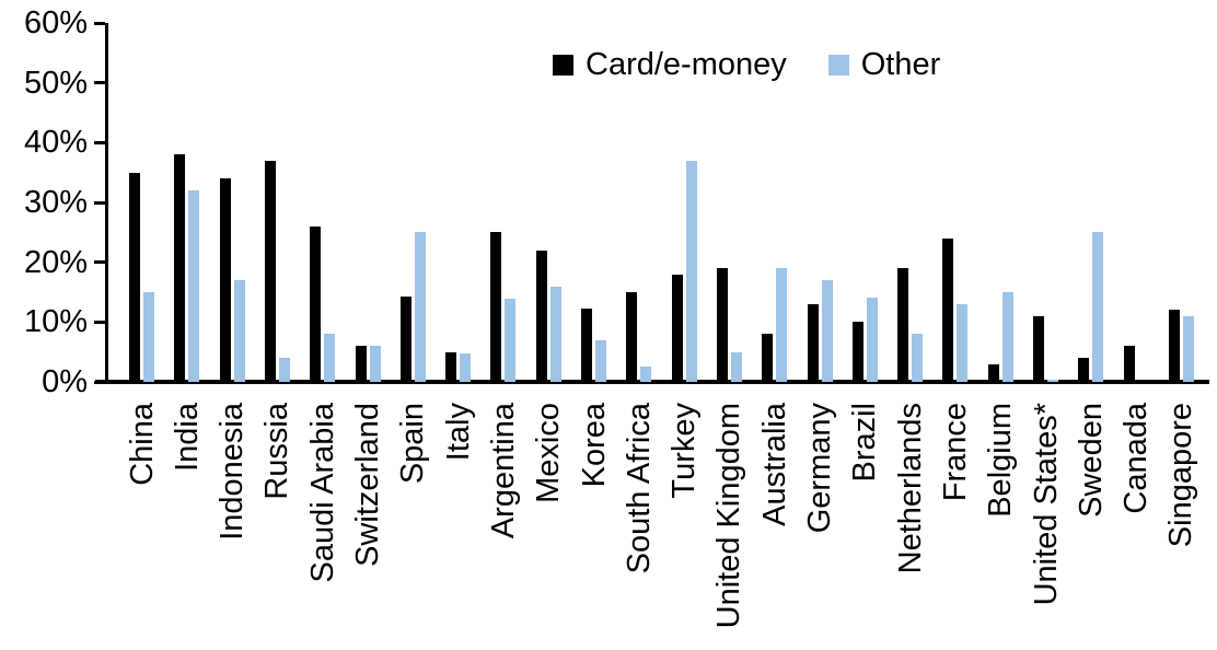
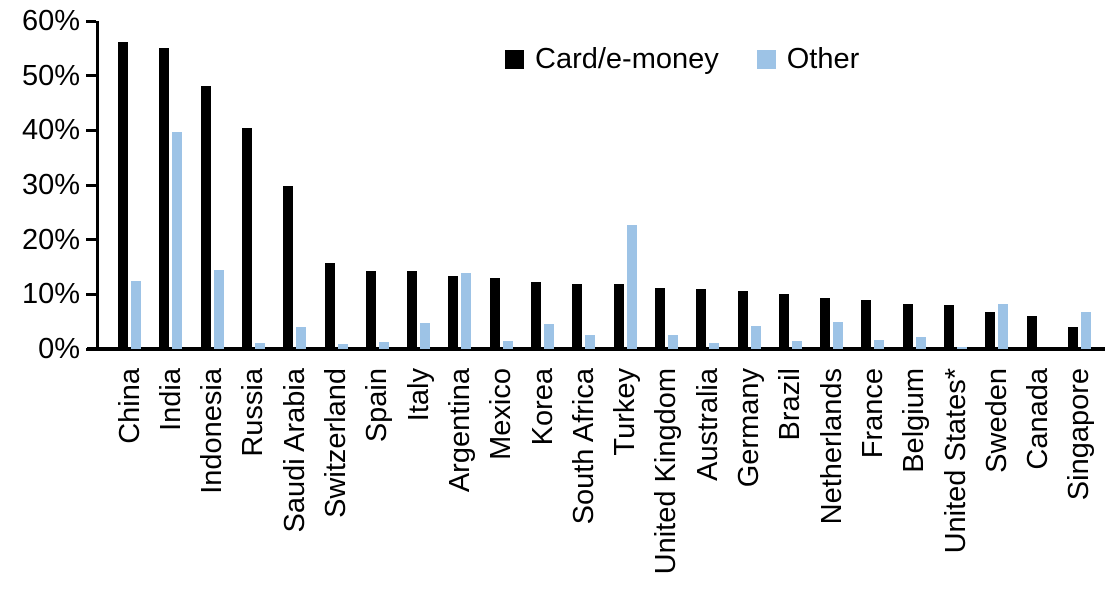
Card/e-money/China: 35% -> 56%
Other/China: 15% -> 12%
Card/e-money/India: 38% -> 55%
Other/India: 32% -> 40%
Card/e-money/Indonesia: 34% -> 48%
Other/Indonesia: 17% -> 14%
Card/e-money/Russia: 37% -> 40%
Other/Russia: 4% -> 1%
Card/e-money/Saudi Arabia: 26% -> 30%
Other/Saudi Arabia: 8% -> 4%
Card/e-money/Switzerland: 6% -> 16%
Other/Switzerland: 6% -> 1%
Other/Spain: 25% -> 1%
Card/e-money/Italy: 5% -> 14%
Card/e-money/Argentina: 25% -> 13%
Card/e-money/Mexico: 22% -> 13%
Other/Mexico: 16% -> 2%
Other/Korea: 7% -> 5%
Card/e-money/South Africa: 15% -> 12%
Card/e-money/Turkey: 18% -> 12%
Other/Turkey: 37% -> 23%
Card/e-money/United Kingdom: 19% -> 11%
Other/United Kingdom: 5% -> 2%
Card/e-money/Australia: 8% -> 11%
Other/Australia: 19% -> 1%
Card/e-money/Germany: 13% -> 11%
Other/Germany: 17% -> 4%
Other/Brazil: 14% -> 1%
Card/e-money/Netherlands: 19% -> 9%
Other/Netherlands: 8% -> 5%
Card/e-money/France: 24% -> 9%
Other/France: 13% -> 2%
Card/e-money/Belgium: 3% -> 8%
Other/Belgium: 15% -> 2%
Card/e-money/United States*: 11% -> 8%
Card/e-money/Sweden: 4% -> 7%
Other/Sweden: 25% -> 8%
Card/e-money/Singapore: 12% -> 4%
Other/Singapore: 11% -> 7%
